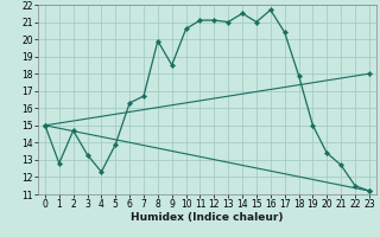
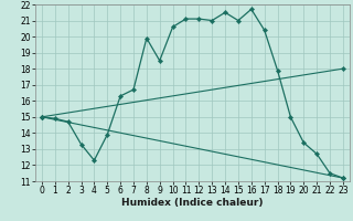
1: 12.8 -> 14.9
